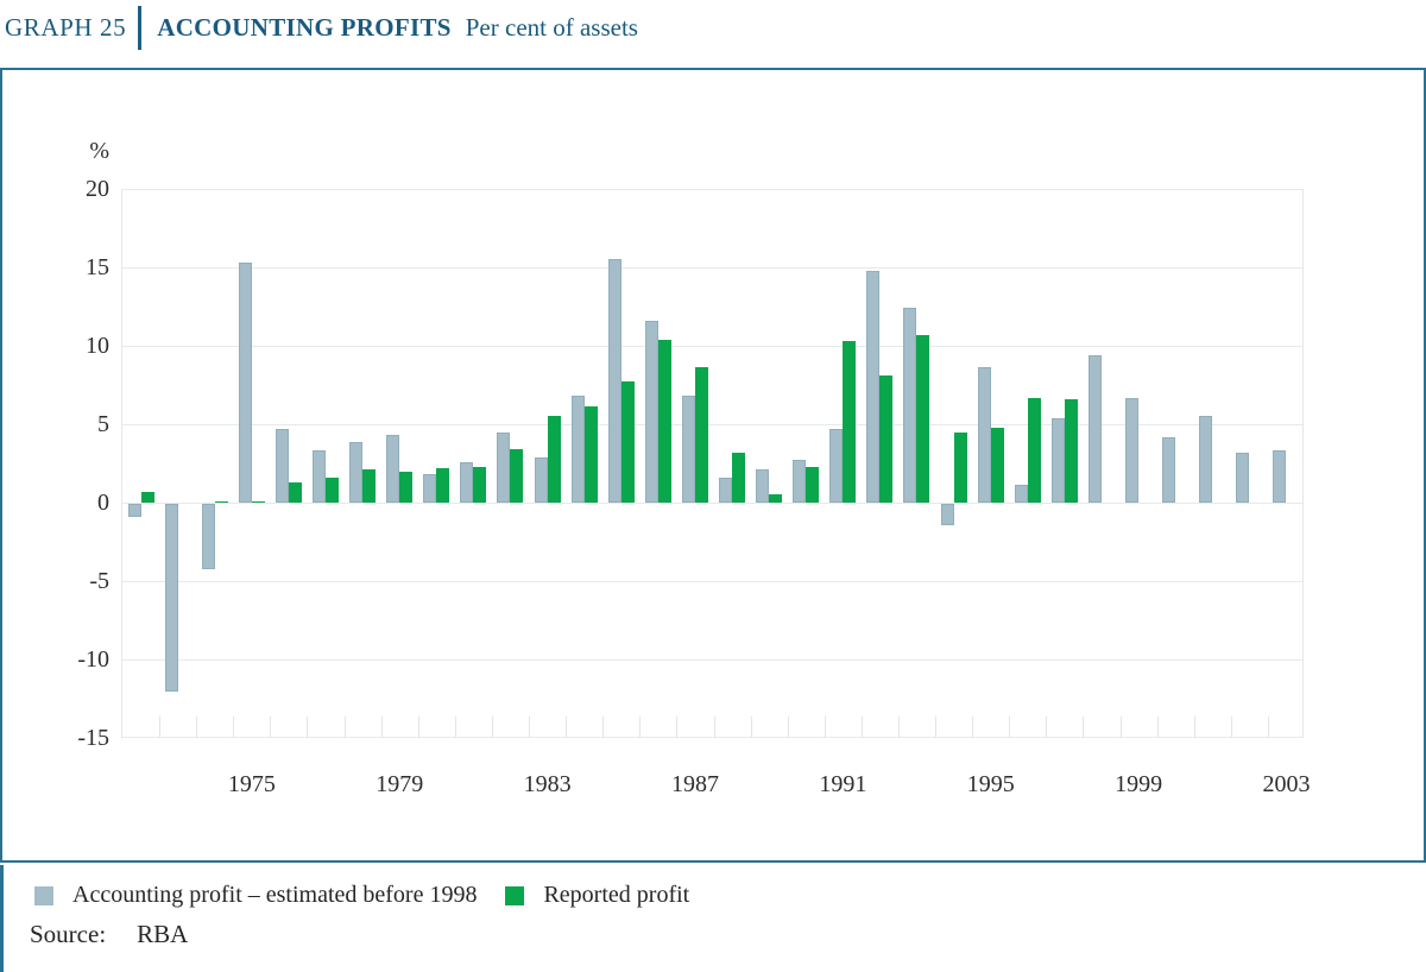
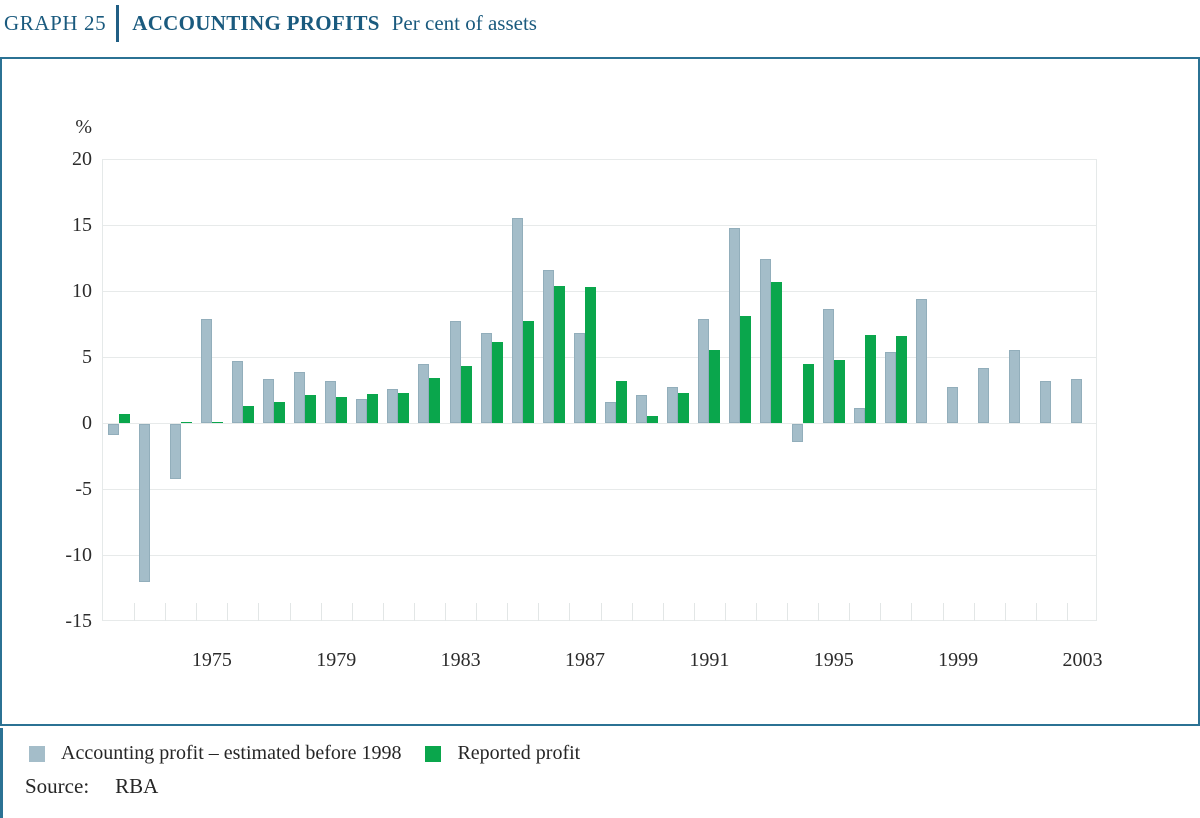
Accounting profit – estimated before 1998/1975: 15.3 -> 7.9
Accounting profit – estimated before 1998/1979: 4.3 -> 3.2
Accounting profit – estimated before 1998/1983: 2.9 -> 7.7
Reported profit/1983: 5.5 -> 4.3
Reported profit/1987: 8.6 -> 10.3
Accounting profit – estimated before 1998/1991: 4.7 -> 7.9
Reported profit/1991: 10.3 -> 5.5
Accounting profit – estimated before 1998/1999: 6.7 -> 2.7
